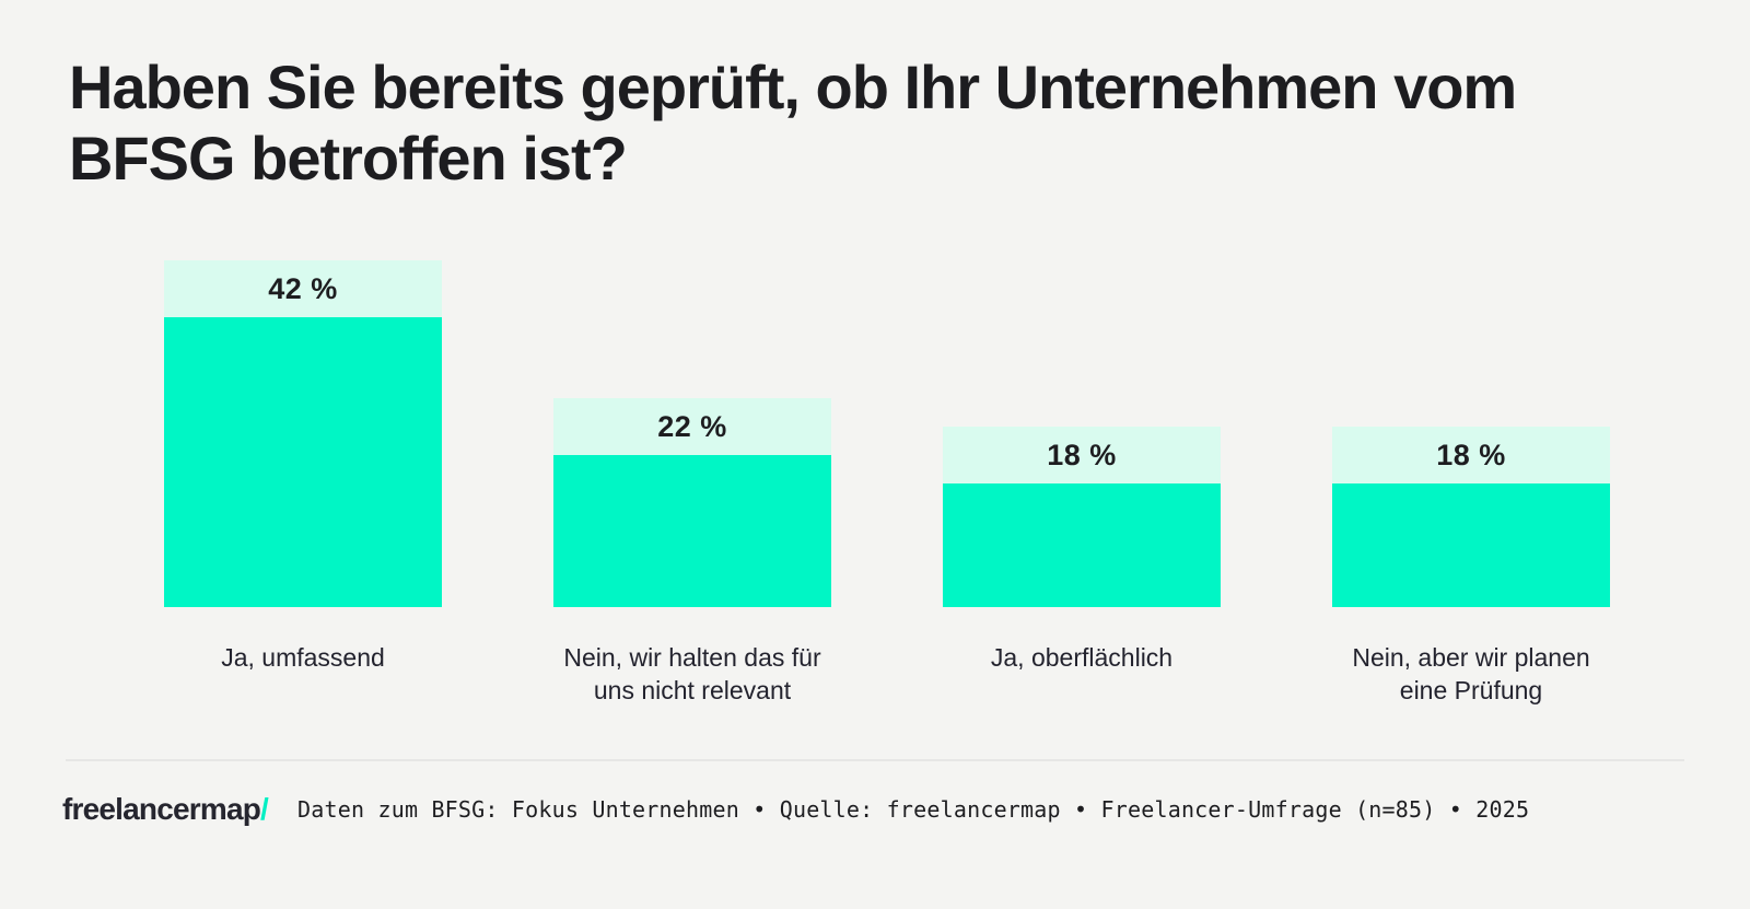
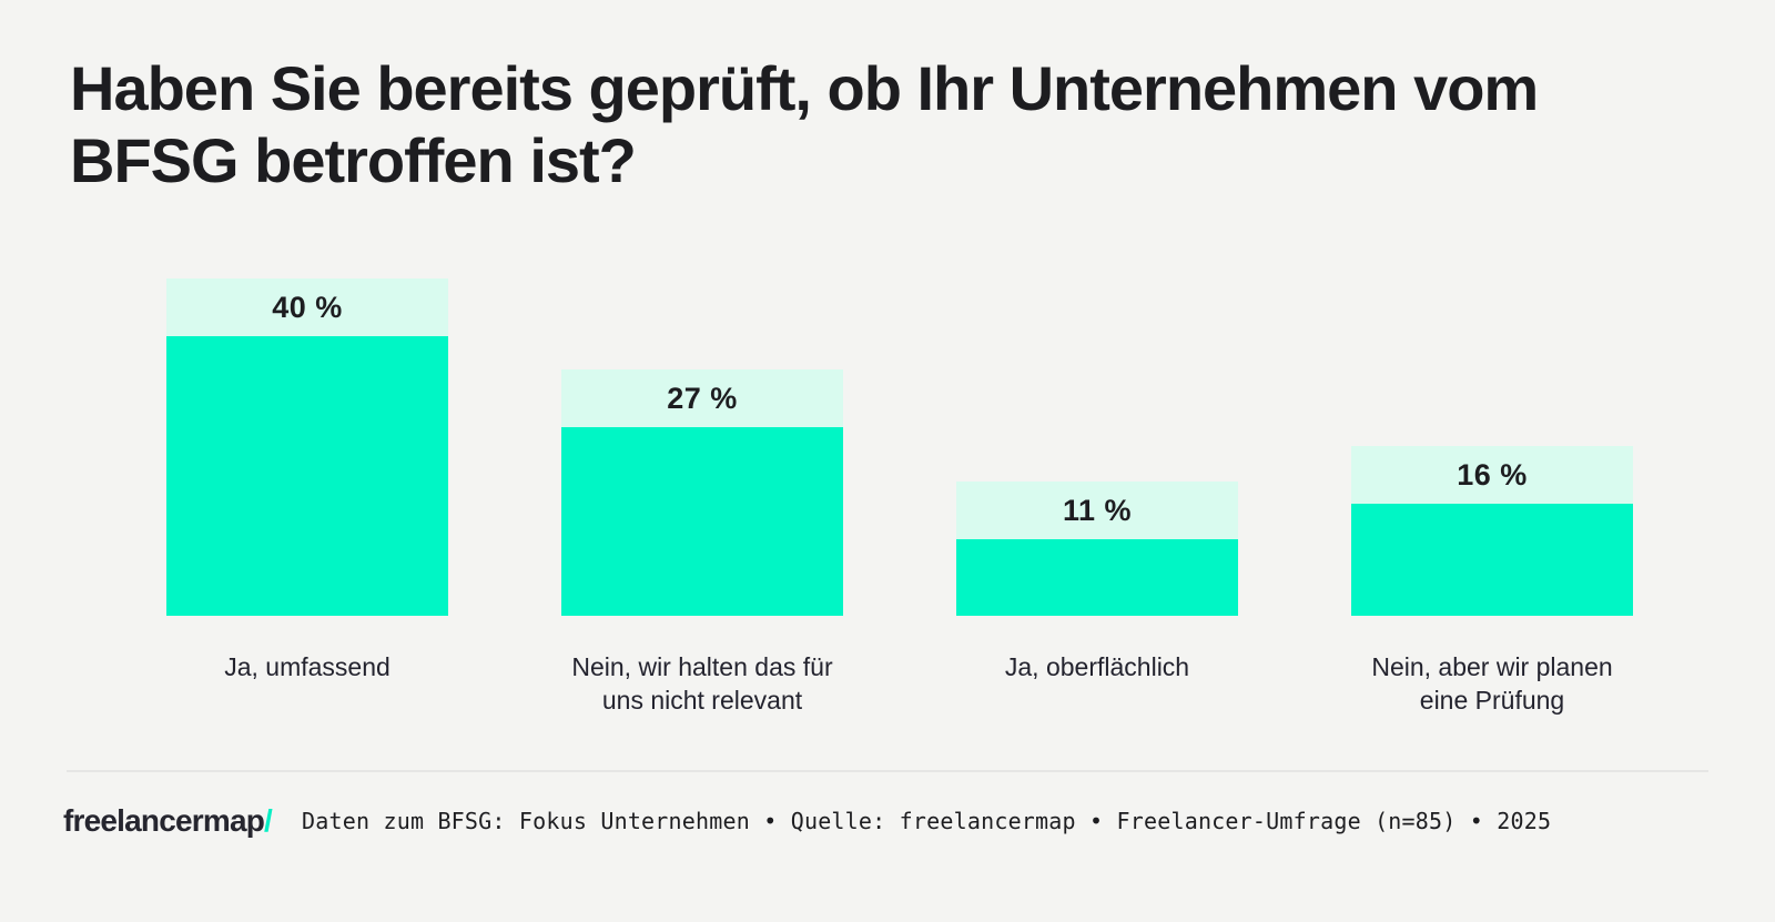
Ja, umfassend: 42 -> 40
Nein, wir halten das für uns nicht relevant: 22 -> 27
Ja, oberflächlich: 18 -> 11
Nein, aber wir planen eine Prüfung: 18 -> 16
